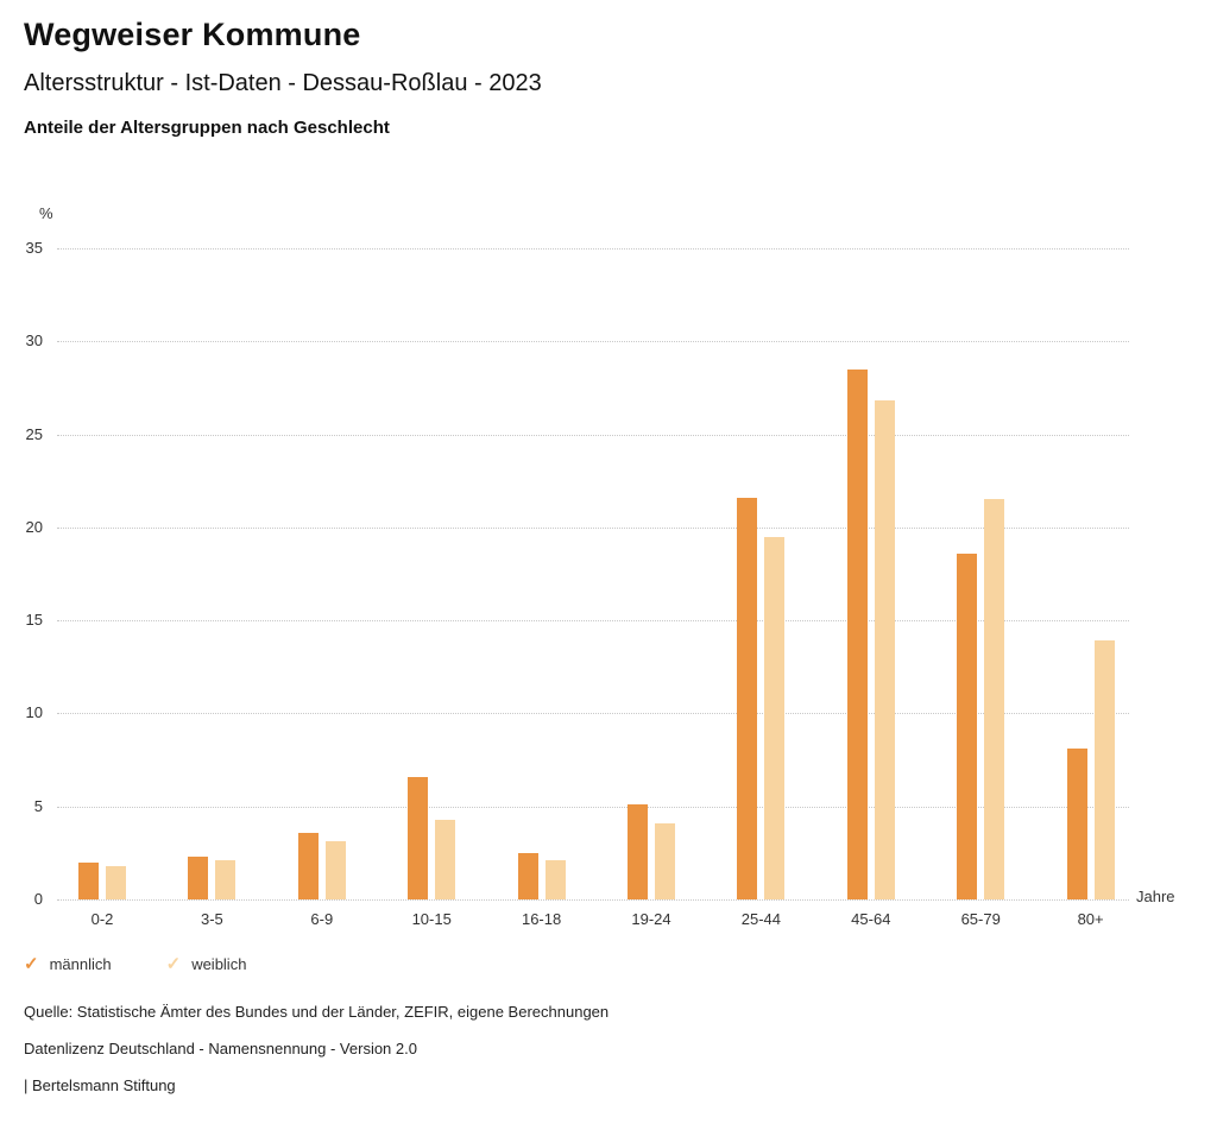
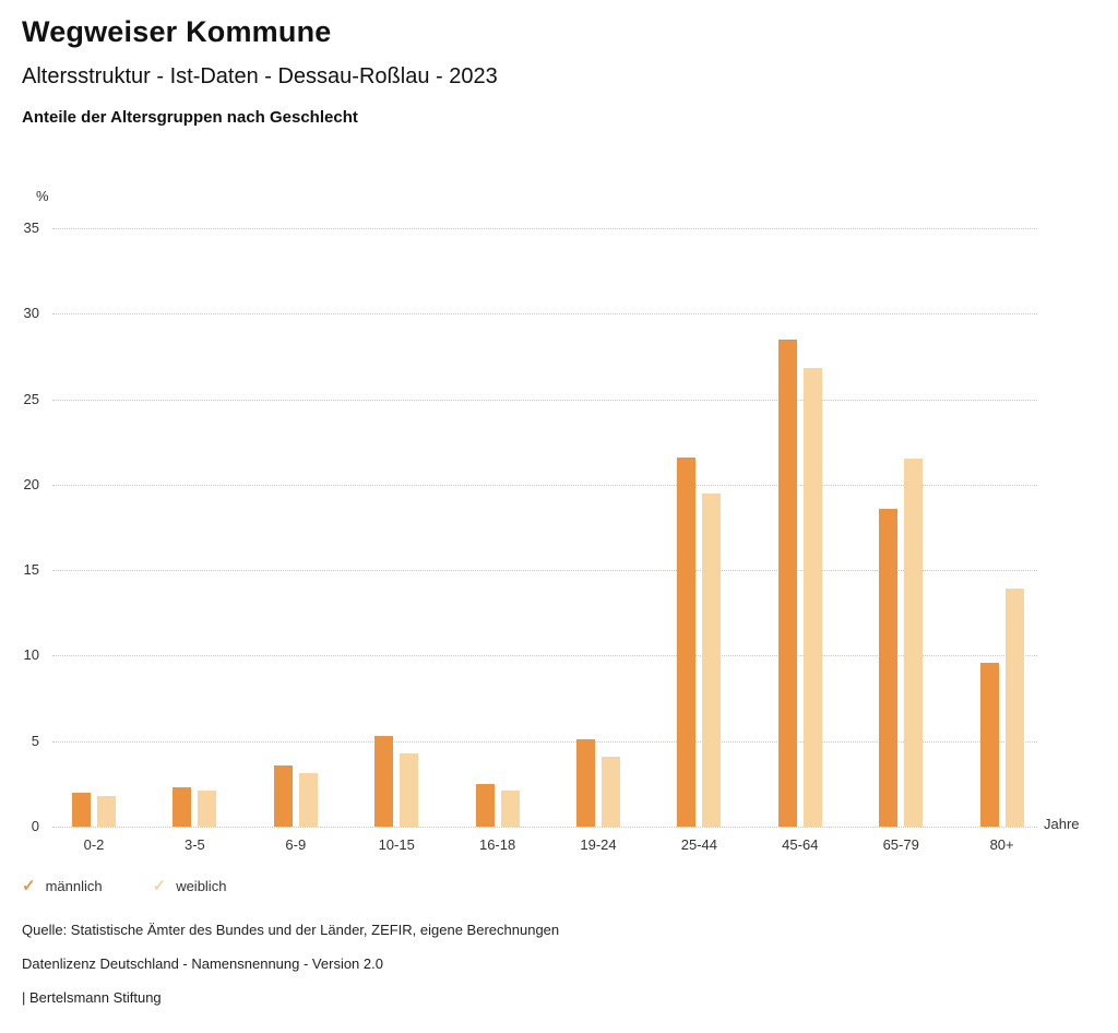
männlich/10-15: 6.6 -> 5.3
männlich/80+: 8.1 -> 9.6
